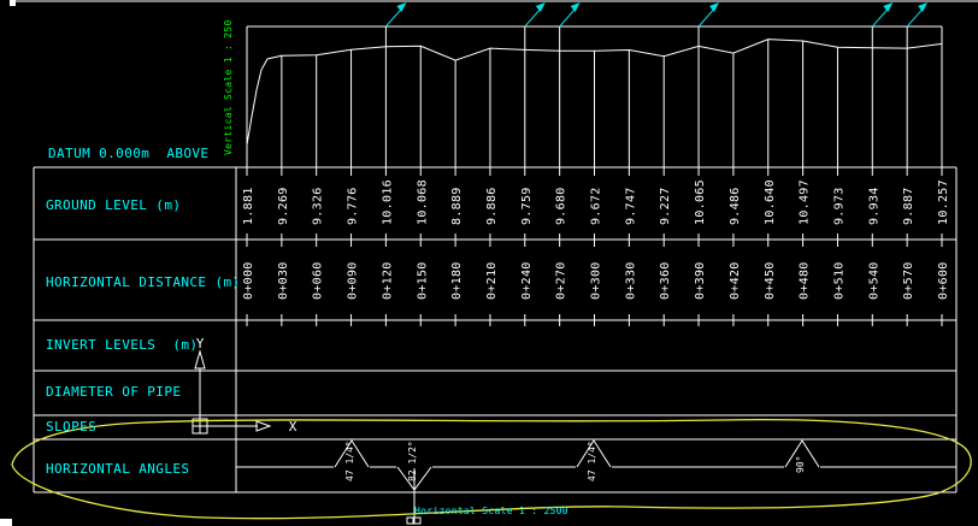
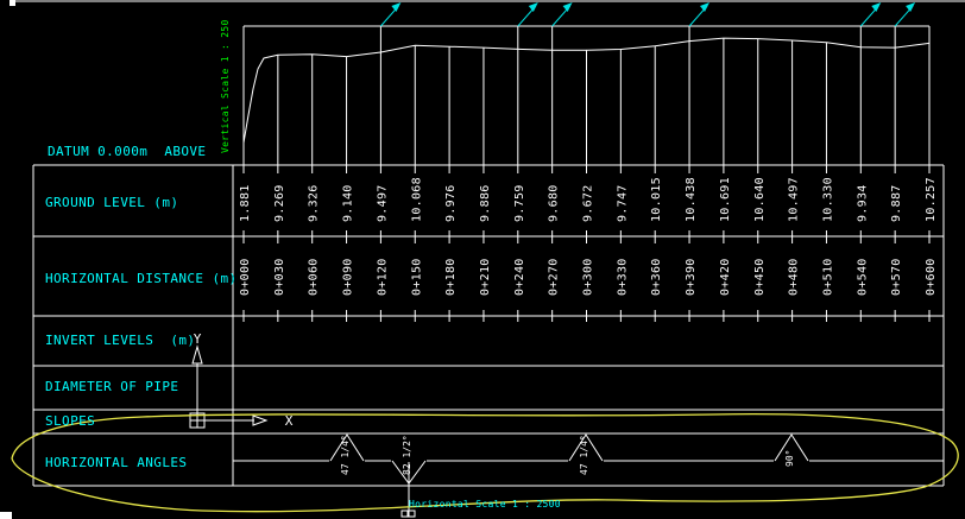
0+090: 9.776 -> 9.140
0+120: 10.016 -> 9.497
0+180: 8.889 -> 9.976
0+360: 9.227 -> 10.015
0+390: 10.065 -> 10.438
0+420: 9.486 -> 10.691
0+510: 9.973 -> 10.330
